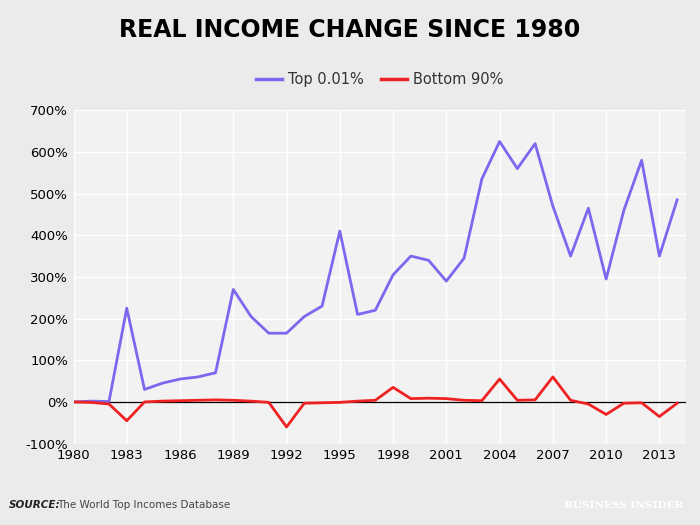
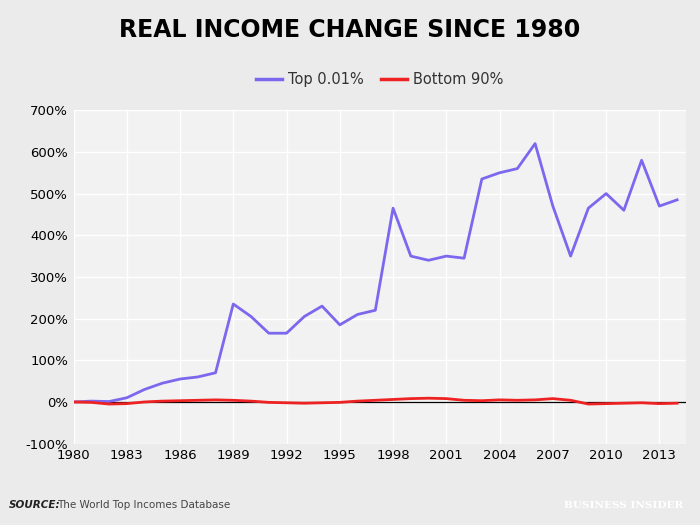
Top 0.01%/1983: 225% -> 10%
Bottom 90%/1983: -45% -> -4%
Top 0.01%/1989: 270% -> 235%
Bottom 90%/1992: -60% -> -2%
Top 0.01%/1995: 410% -> 185%
Top 0.01%/1998: 305% -> 465%
Bottom 90%/1998: 35% -> 6%
Top 0.01%/2001: 290% -> 350%
Top 0.01%/2004: 625% -> 550%
Bottom 90%/2004: 55% -> 5%
Bottom 90%/2007: 60% -> 8%
Top 0.01%/2010: 295% -> 500%
Bottom 90%/2010: -30% -> -4%
Top 0.01%/2013: 350% -> 470%
Bottom 90%/2013: -35% -> -4%
